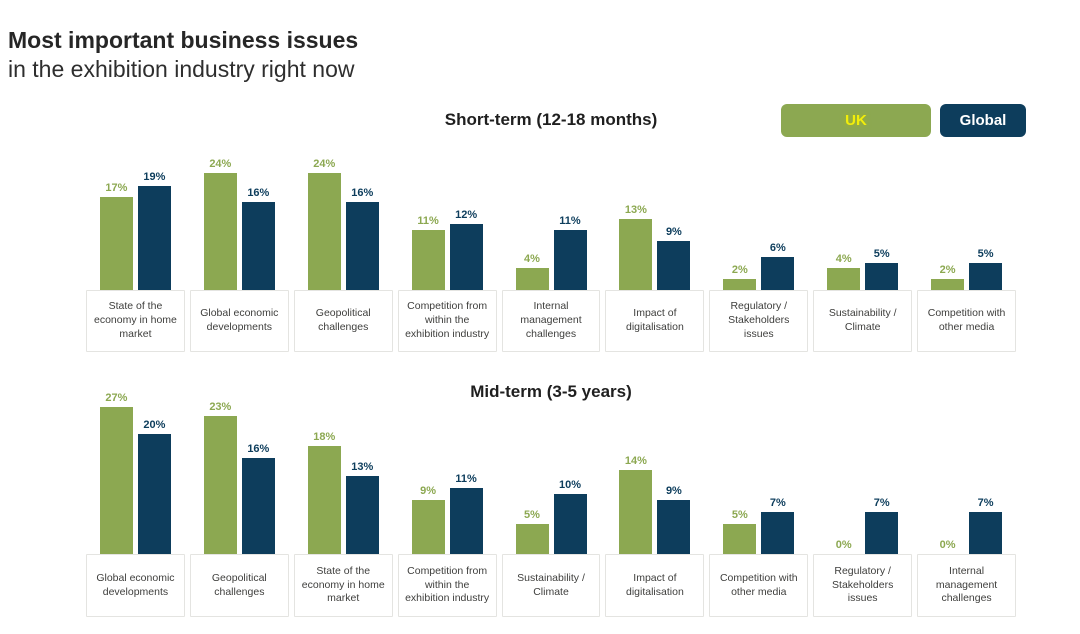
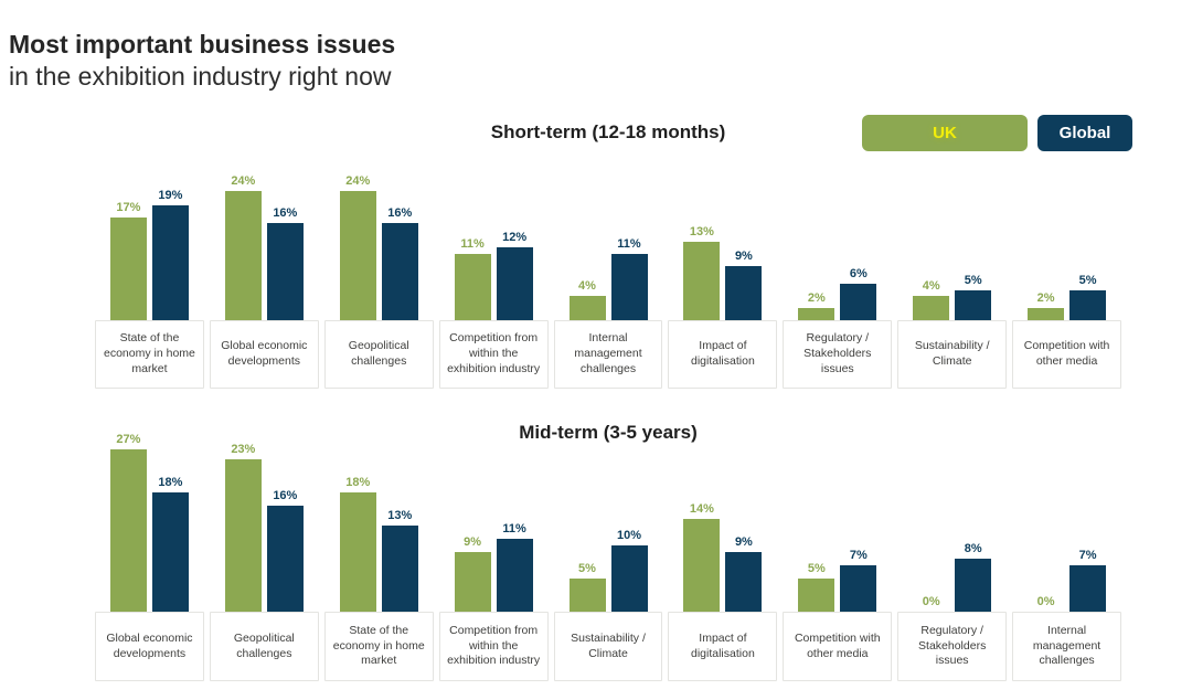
Mid-term (3-5 years)/Global/Global economic developments: 20% -> 18%
Mid-term (3-5 years)/Global/Regulatory / Stakeholders issues: 7% -> 8%
